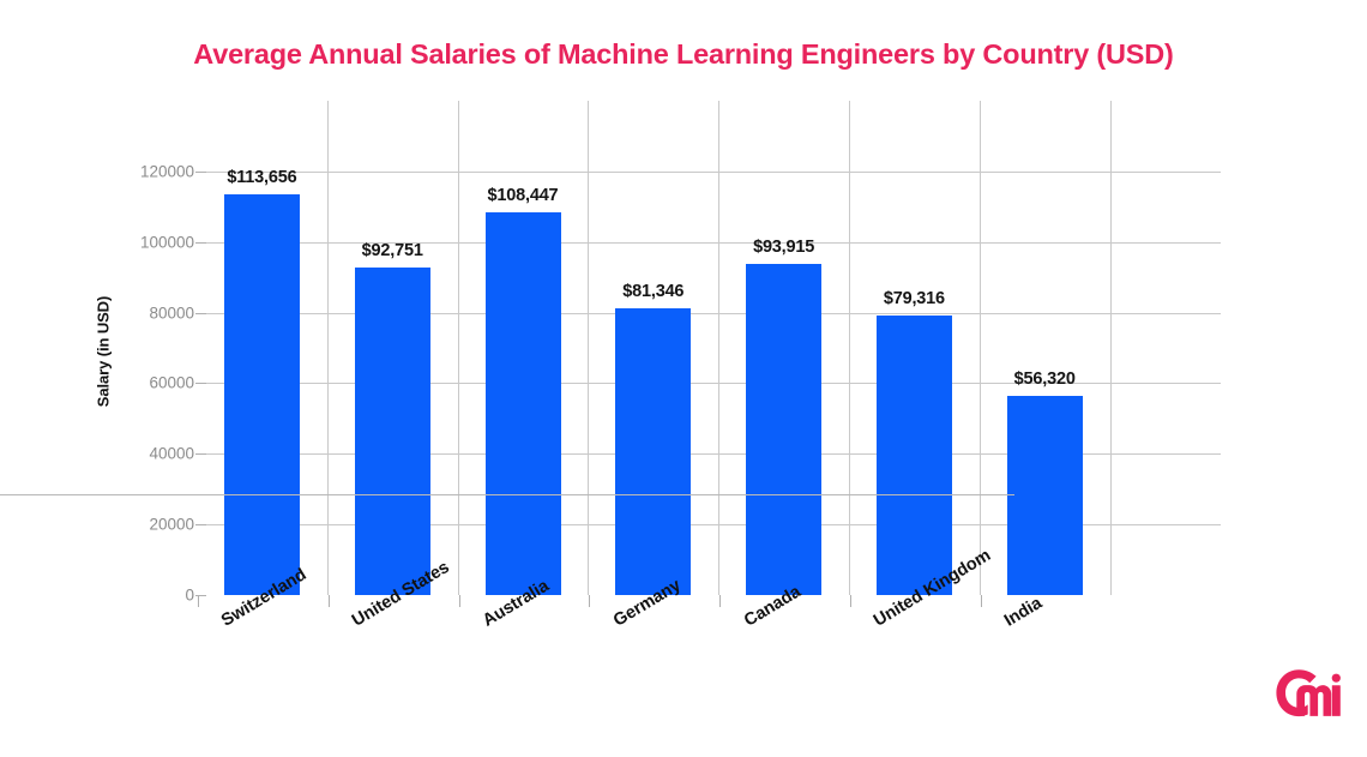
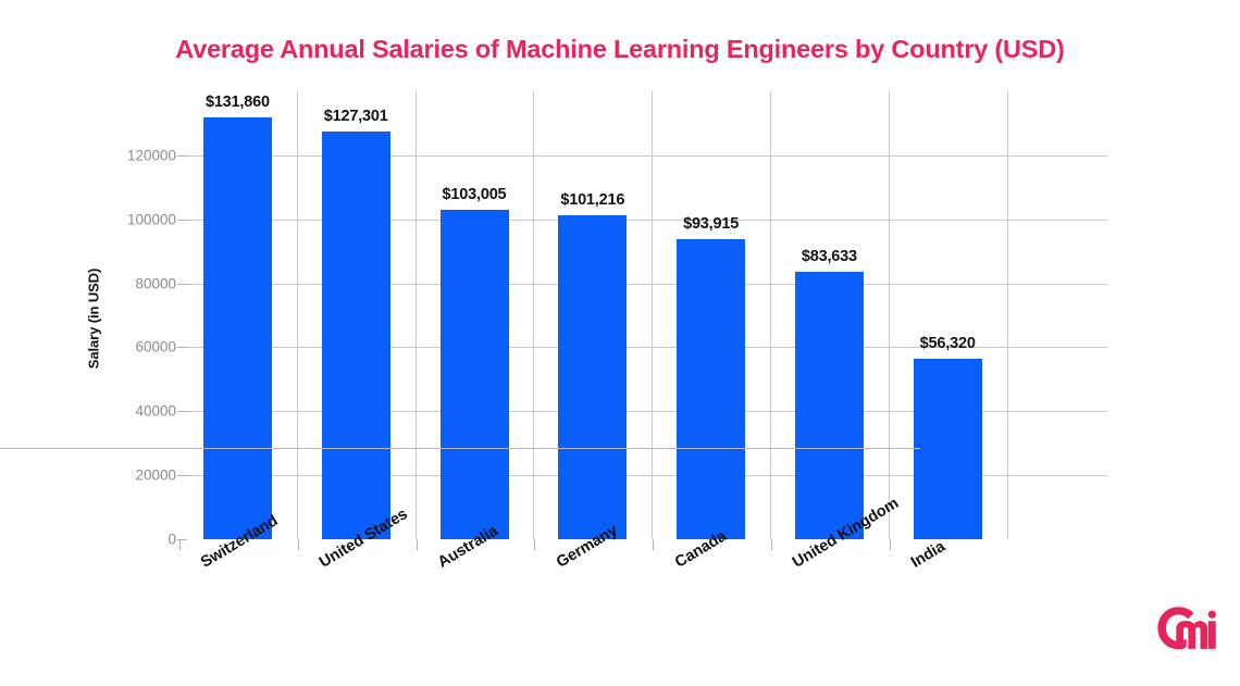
Switzerland: $113,656 -> $131,860
United States: $92,751 -> $127,301
Australia: $108,447 -> $103,005
Germany: $81,346 -> $101,216
United Kingdom: $79,316 -> $83,633
